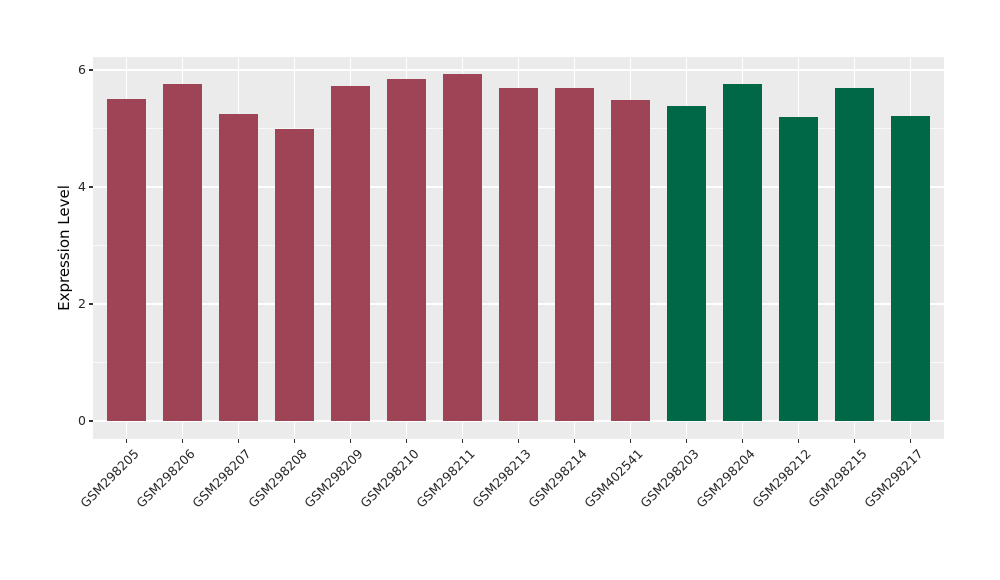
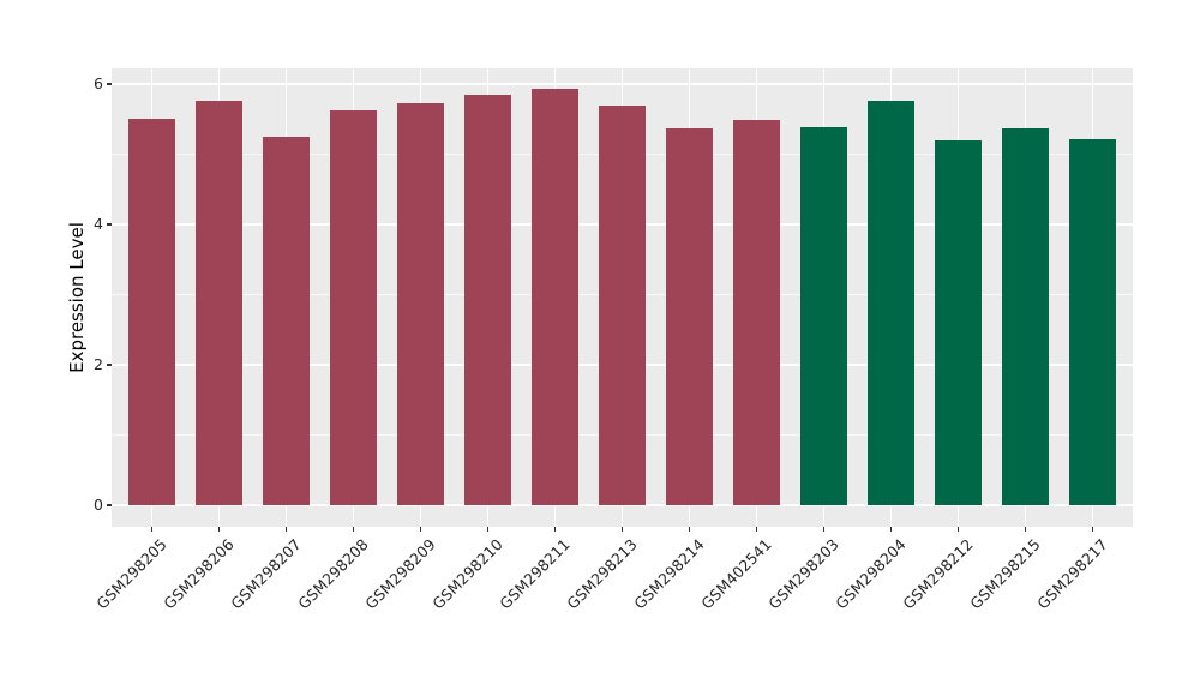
GSM298208: 5.0 -> 5.6
GSM298214: 5.7 -> 5.4
GSM298215: 5.7 -> 5.4
